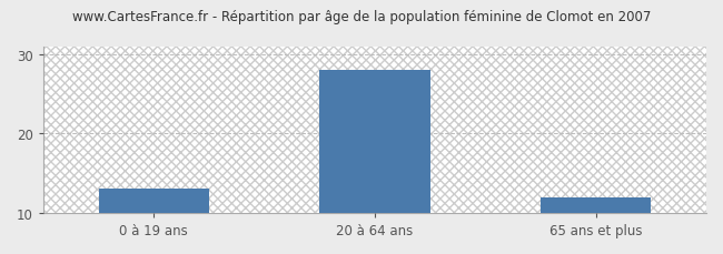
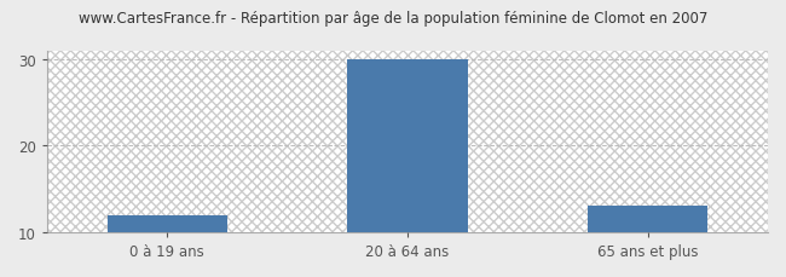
0 à 19 ans: 13 -> 12
20 à 64 ans: 28 -> 30
65 ans et plus: 12 -> 13
